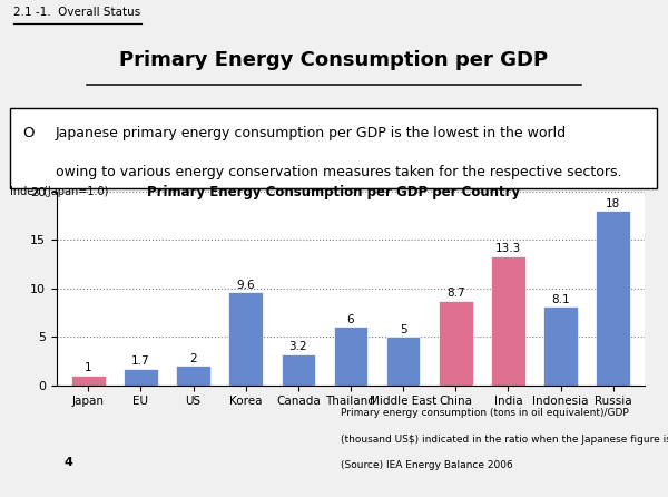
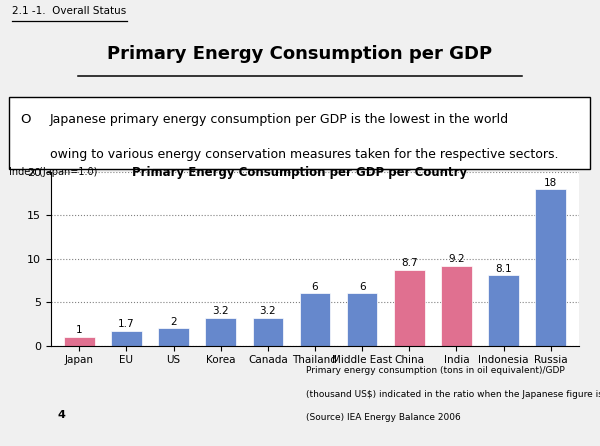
Korea: 9.6 -> 3.2
Middle East: 5 -> 6
India: 13.3 -> 9.2
